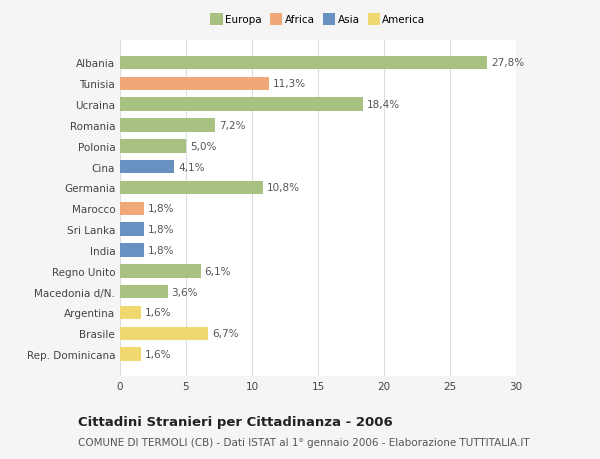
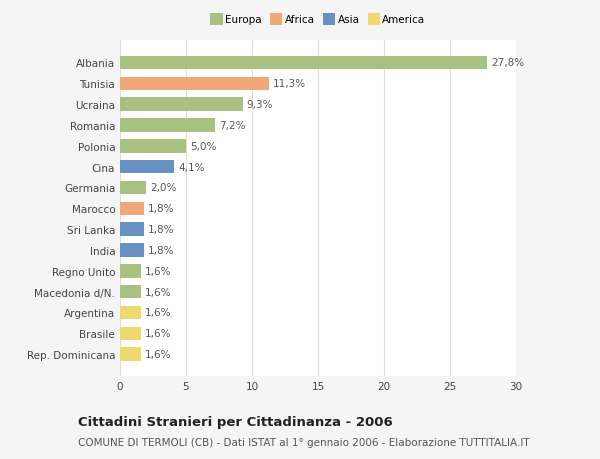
Ucraina: 18,4% -> 9,3%
Germania: 10,8% -> 2,0%
Regno Unito: 6,1% -> 1,6%
Macedonia d/N.: 3,6% -> 1,6%
Brasile: 6,7% -> 1,6%
